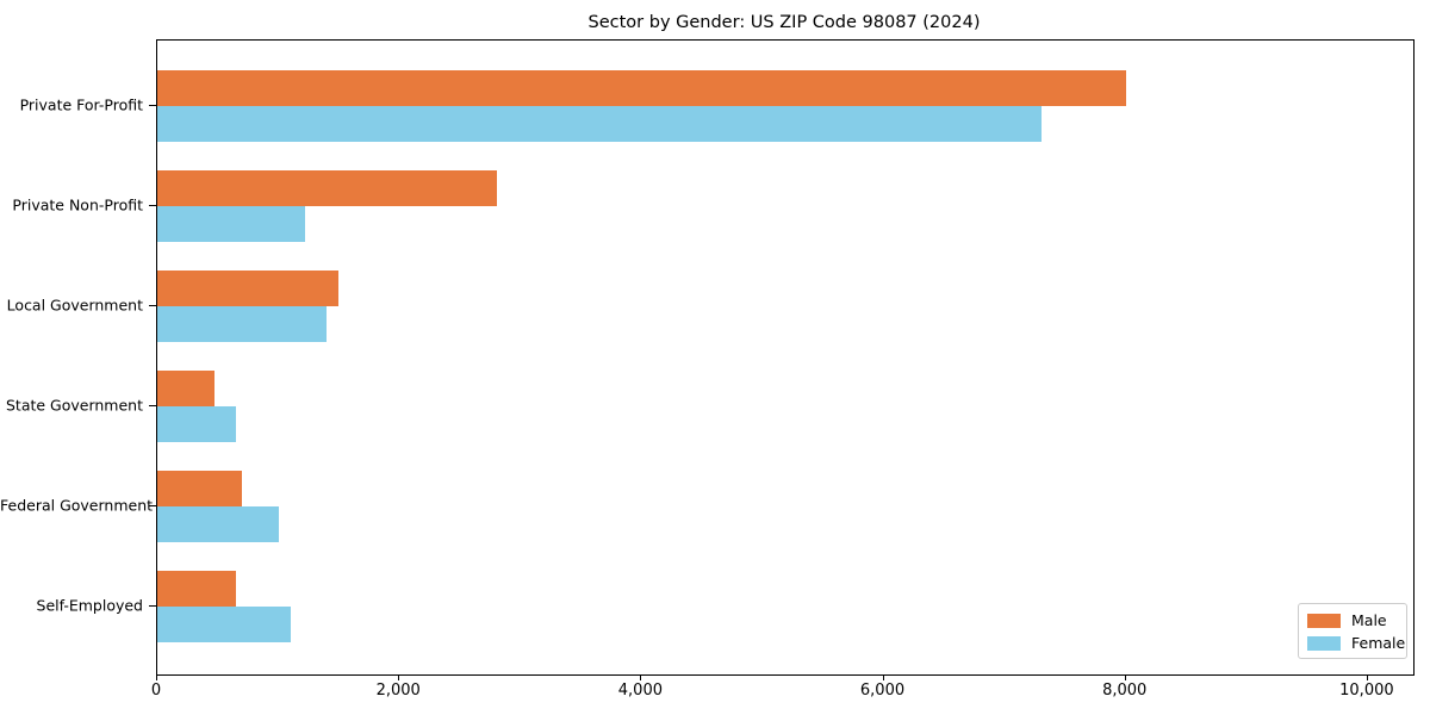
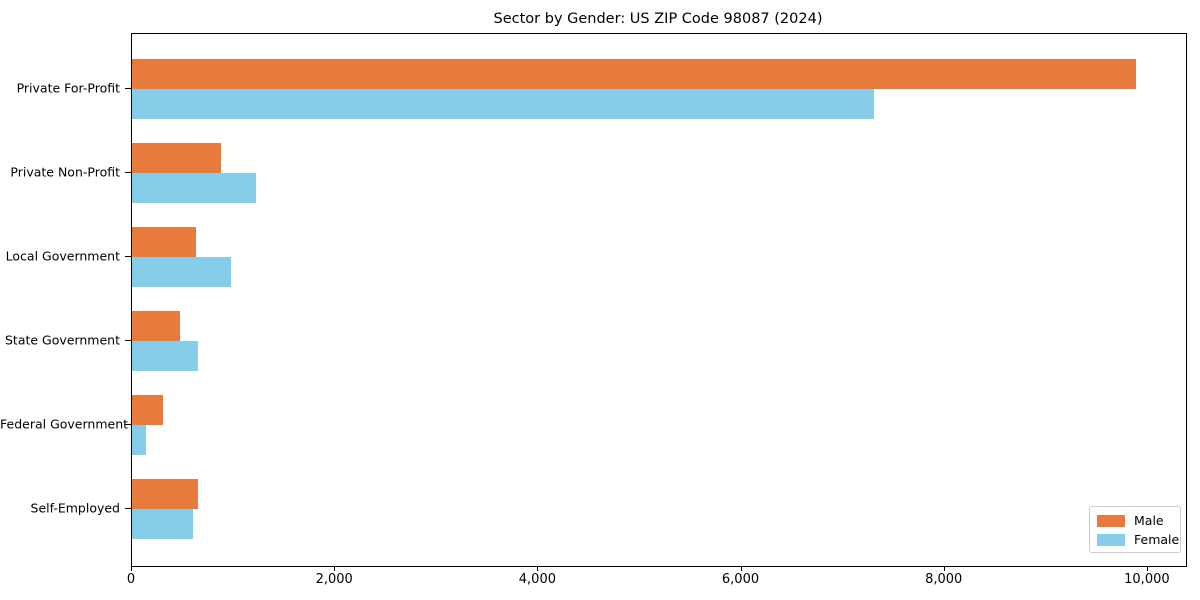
Male/Private For-Profit: 8000 -> 9900
Male/Private Non-Profit: 2800 -> 900
Male/Local Government: 1500 -> 600
Female/Local Government: 1400 -> 1000
Male/Federal Government: 700 -> 300
Female/Federal Government: 1000 -> 100
Female/Self-Employed: 1100 -> 600
